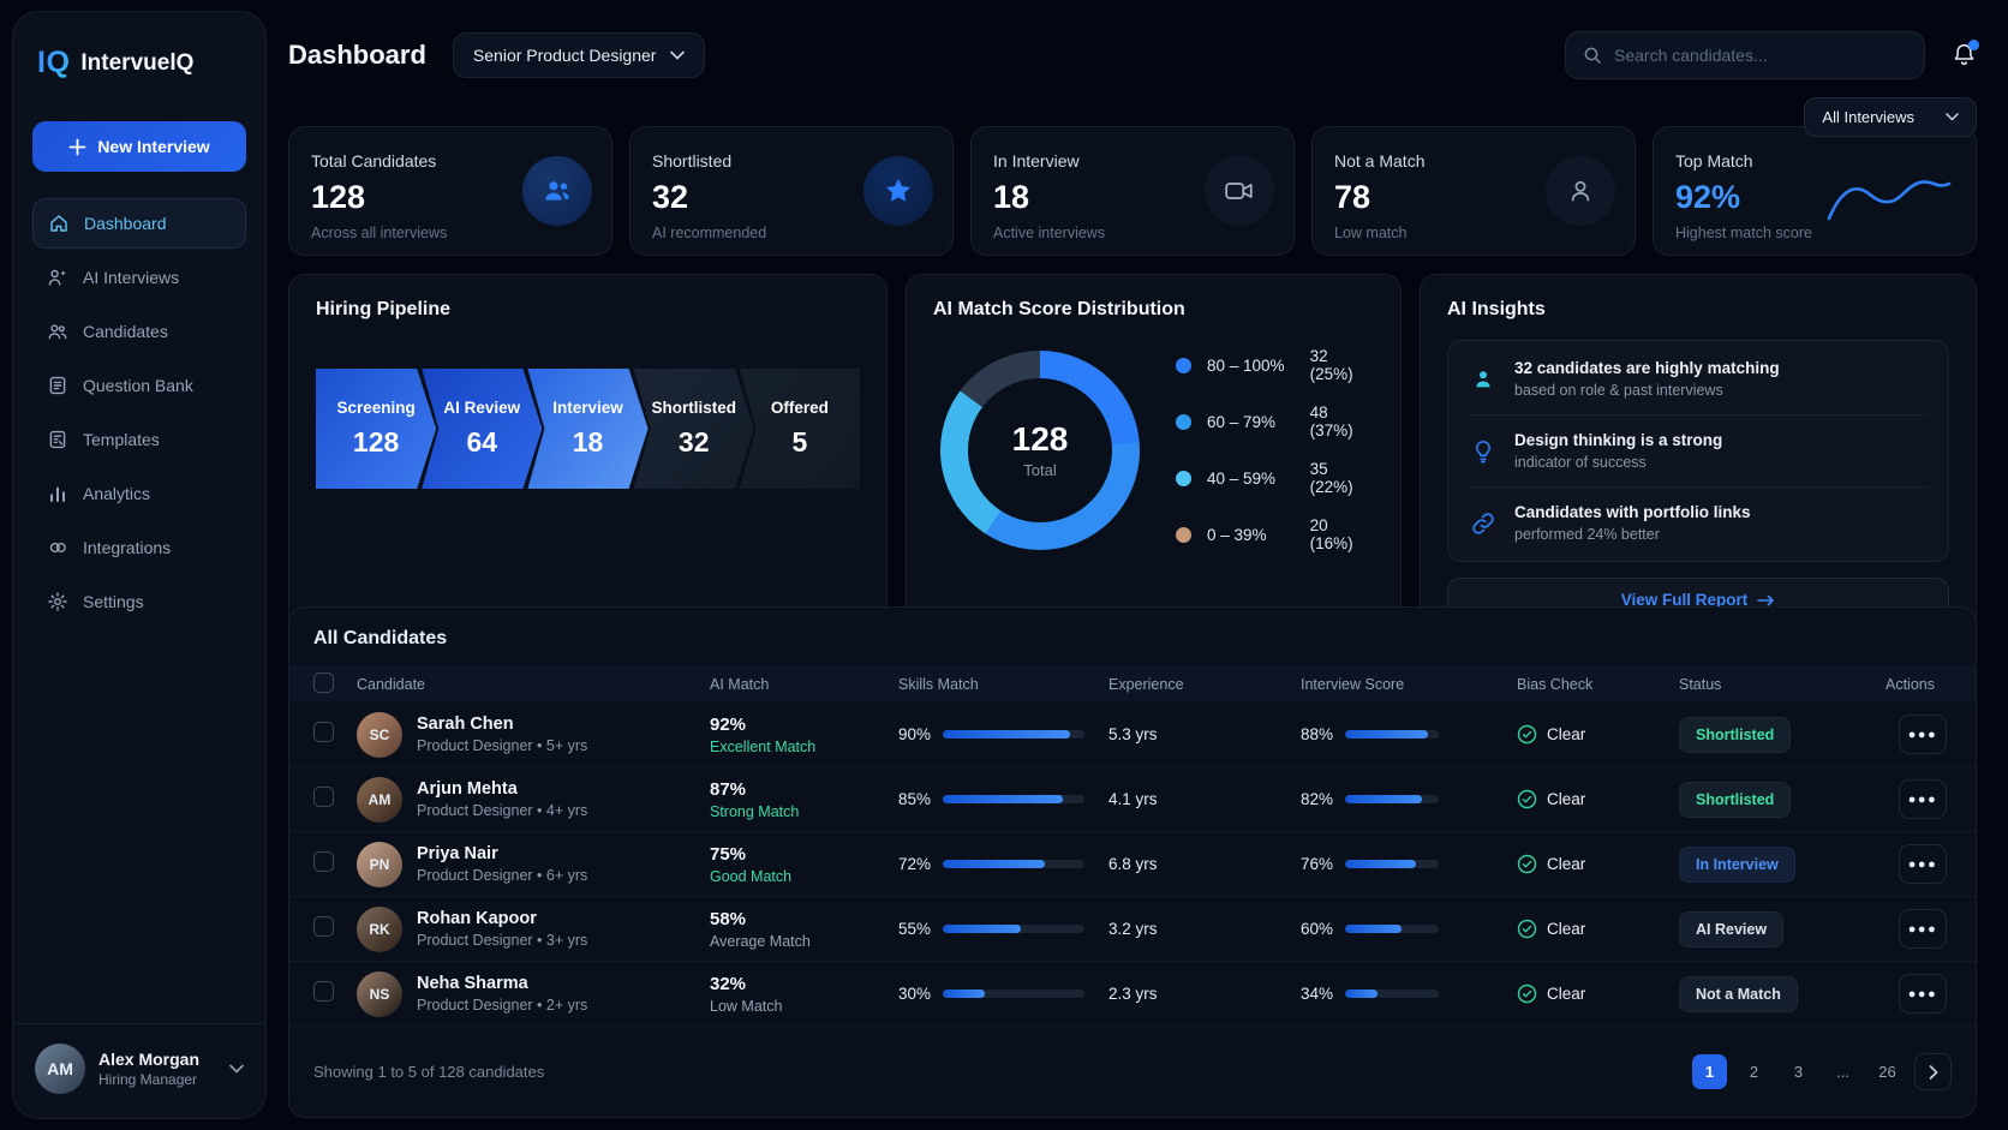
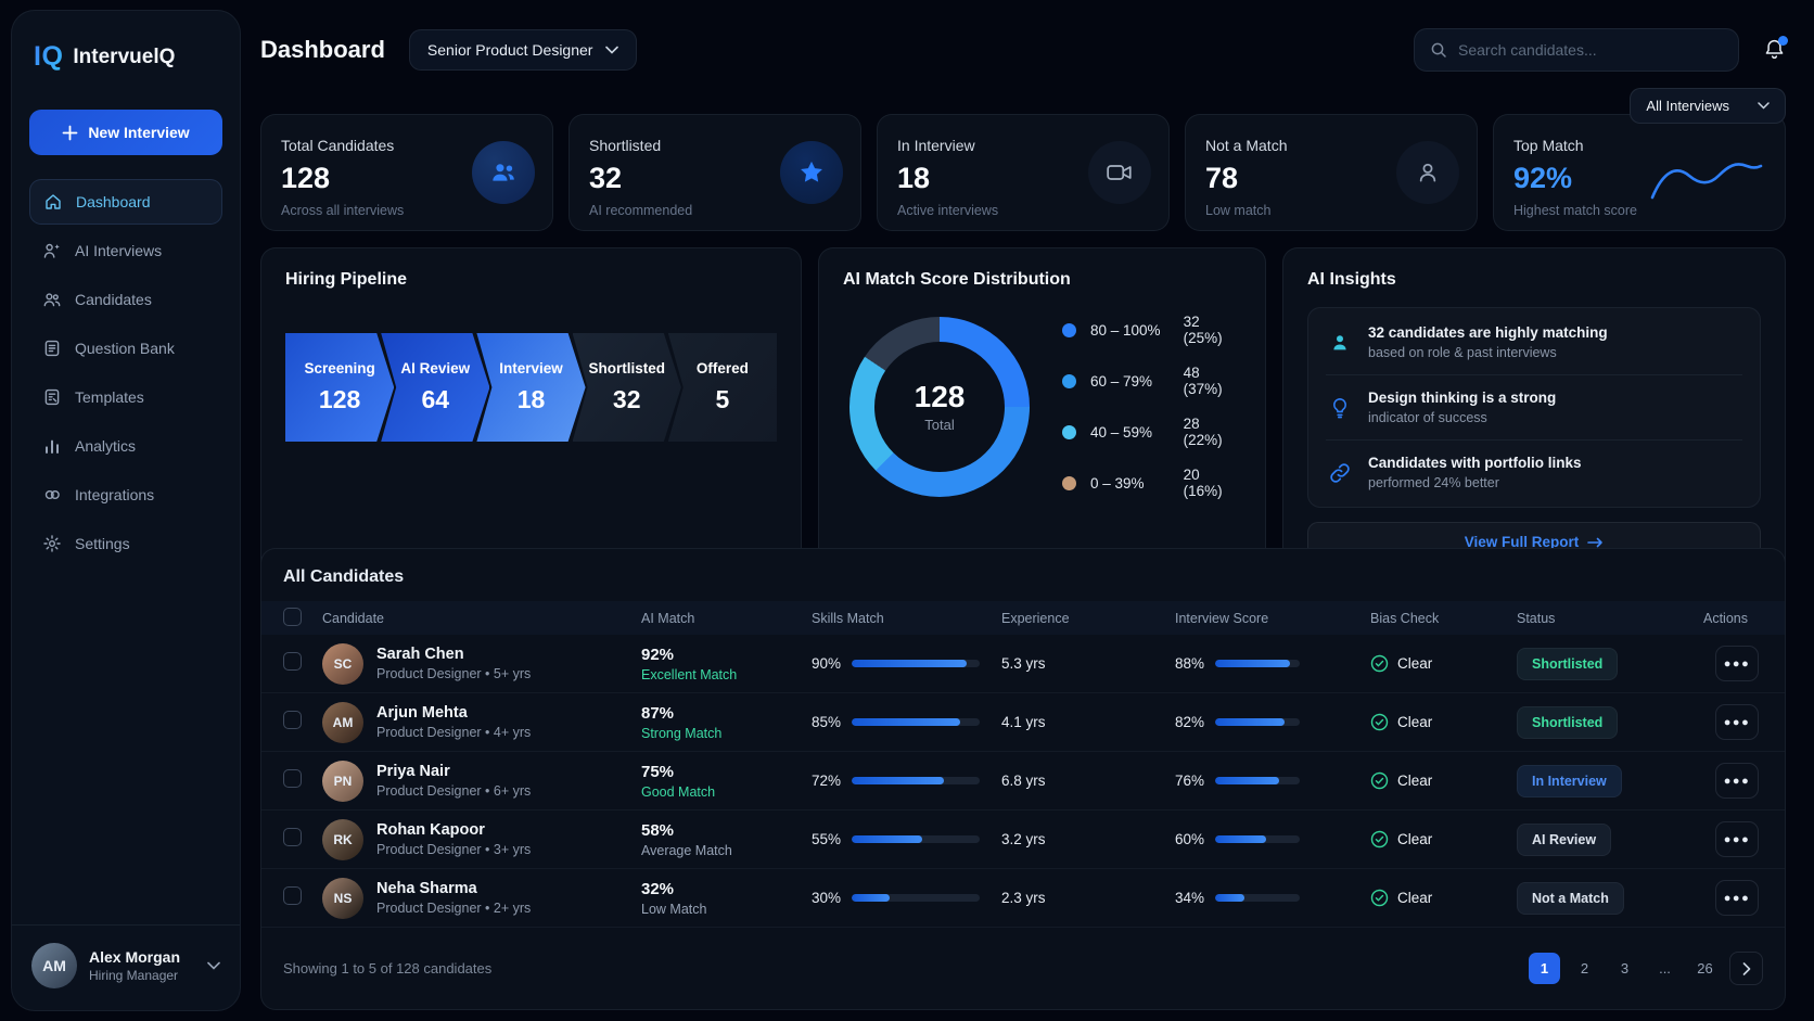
40 – 59%: 35 -> 28
